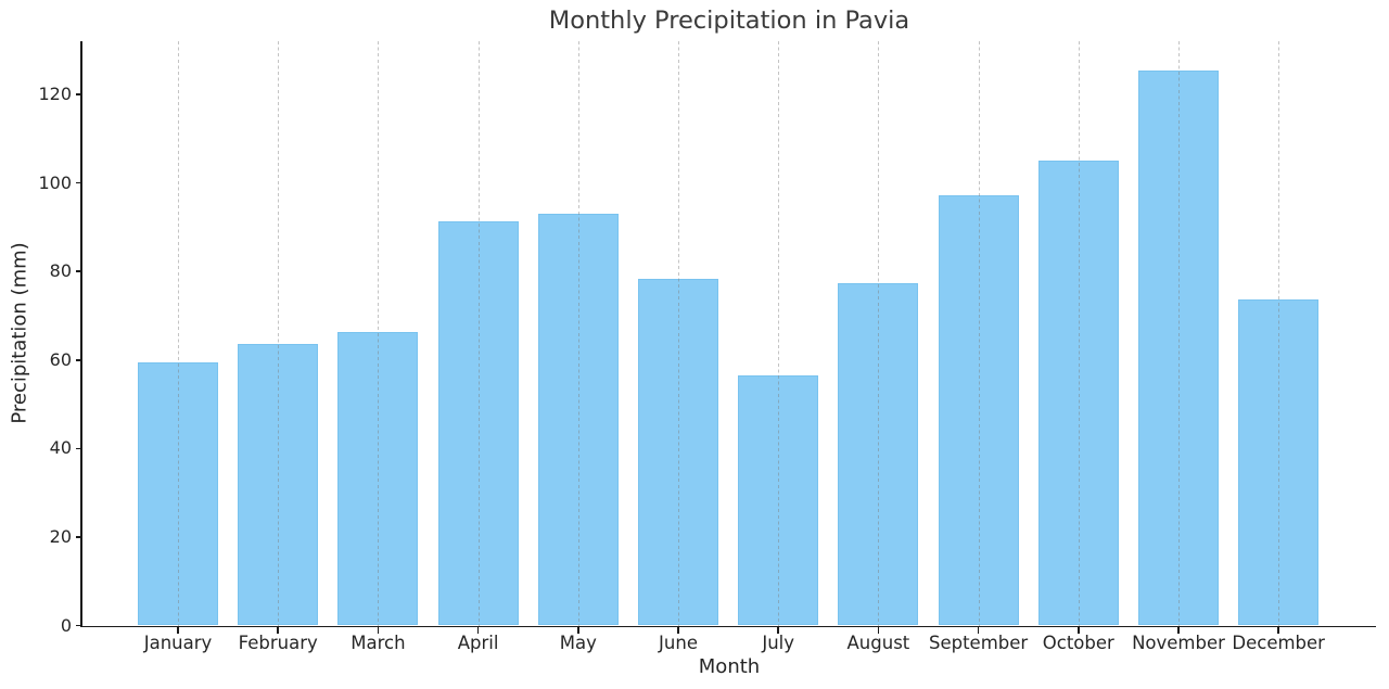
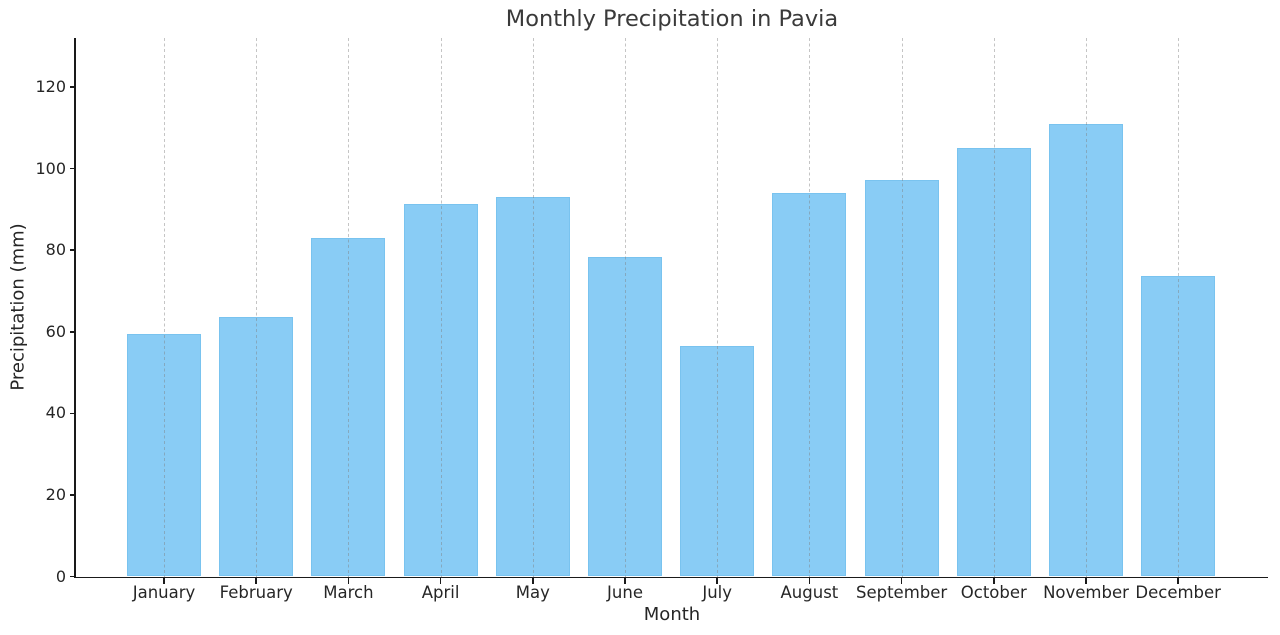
March: 66 -> 83
August: 77 -> 94
November: 125 -> 111
